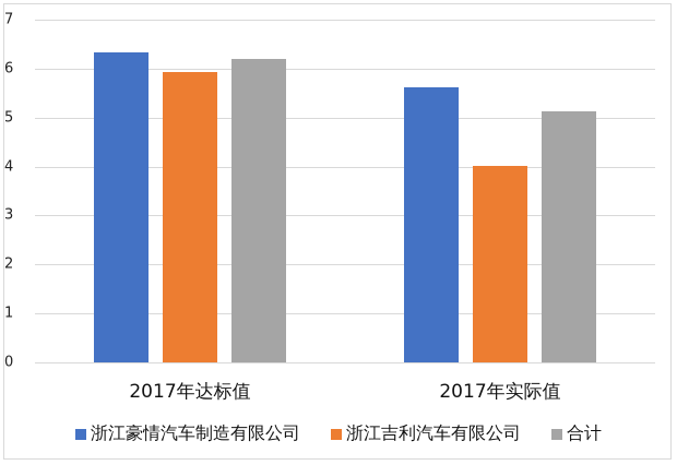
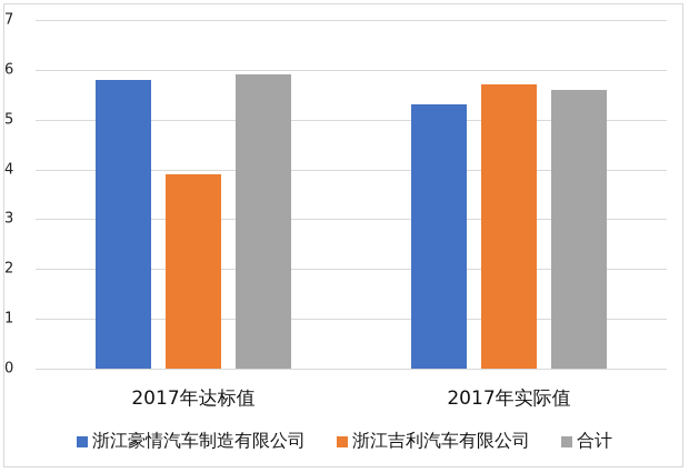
浙江豪情汽车制造有限公司/2017年达标值: 6.3 -> 5.8
浙江吉利汽车有限公司/2017年达标值: 5.9 -> 3.9
合计/2017年达标值: 6.2 -> 5.9
浙江豪情汽车制造有限公司/2017年实际值: 5.6 -> 5.3
浙江吉利汽车有限公司/2017年实际值: 4.0 -> 5.7
合计/2017年实际值: 5.1 -> 5.6
